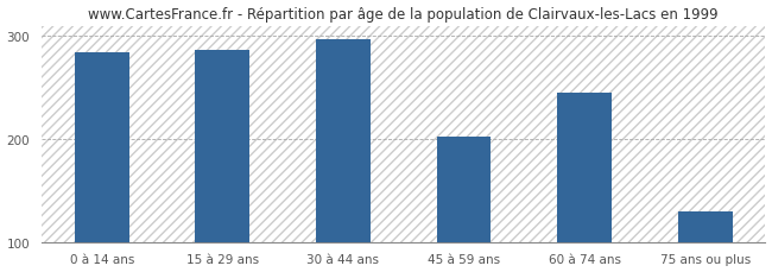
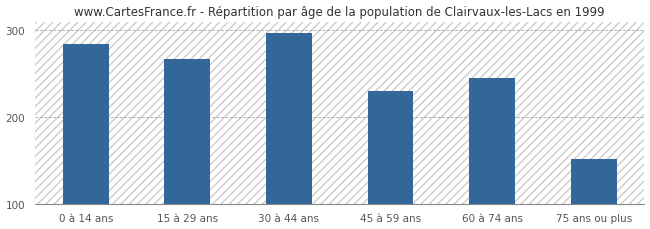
15 à 29 ans: 286 -> 267
45 à 59 ans: 202 -> 230
75 ans ou plus: 130 -> 152
